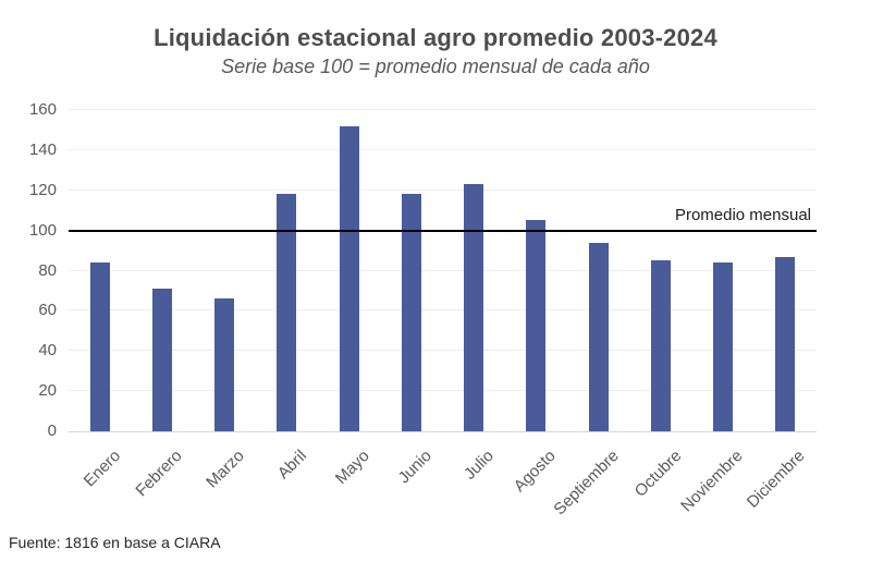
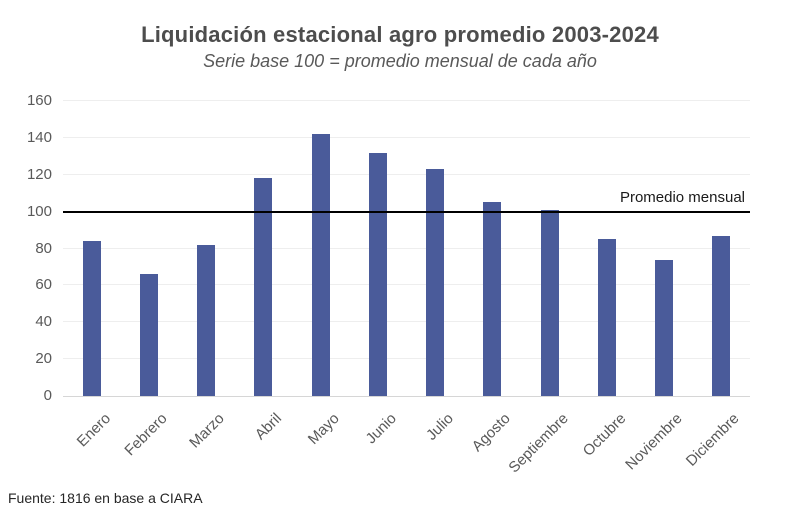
Febrero: 71 -> 66
Marzo: 66 -> 82
Mayo: 152 -> 142
Junio: 118 -> 132
Septiembre: 94 -> 101
Noviembre: 84 -> 74
